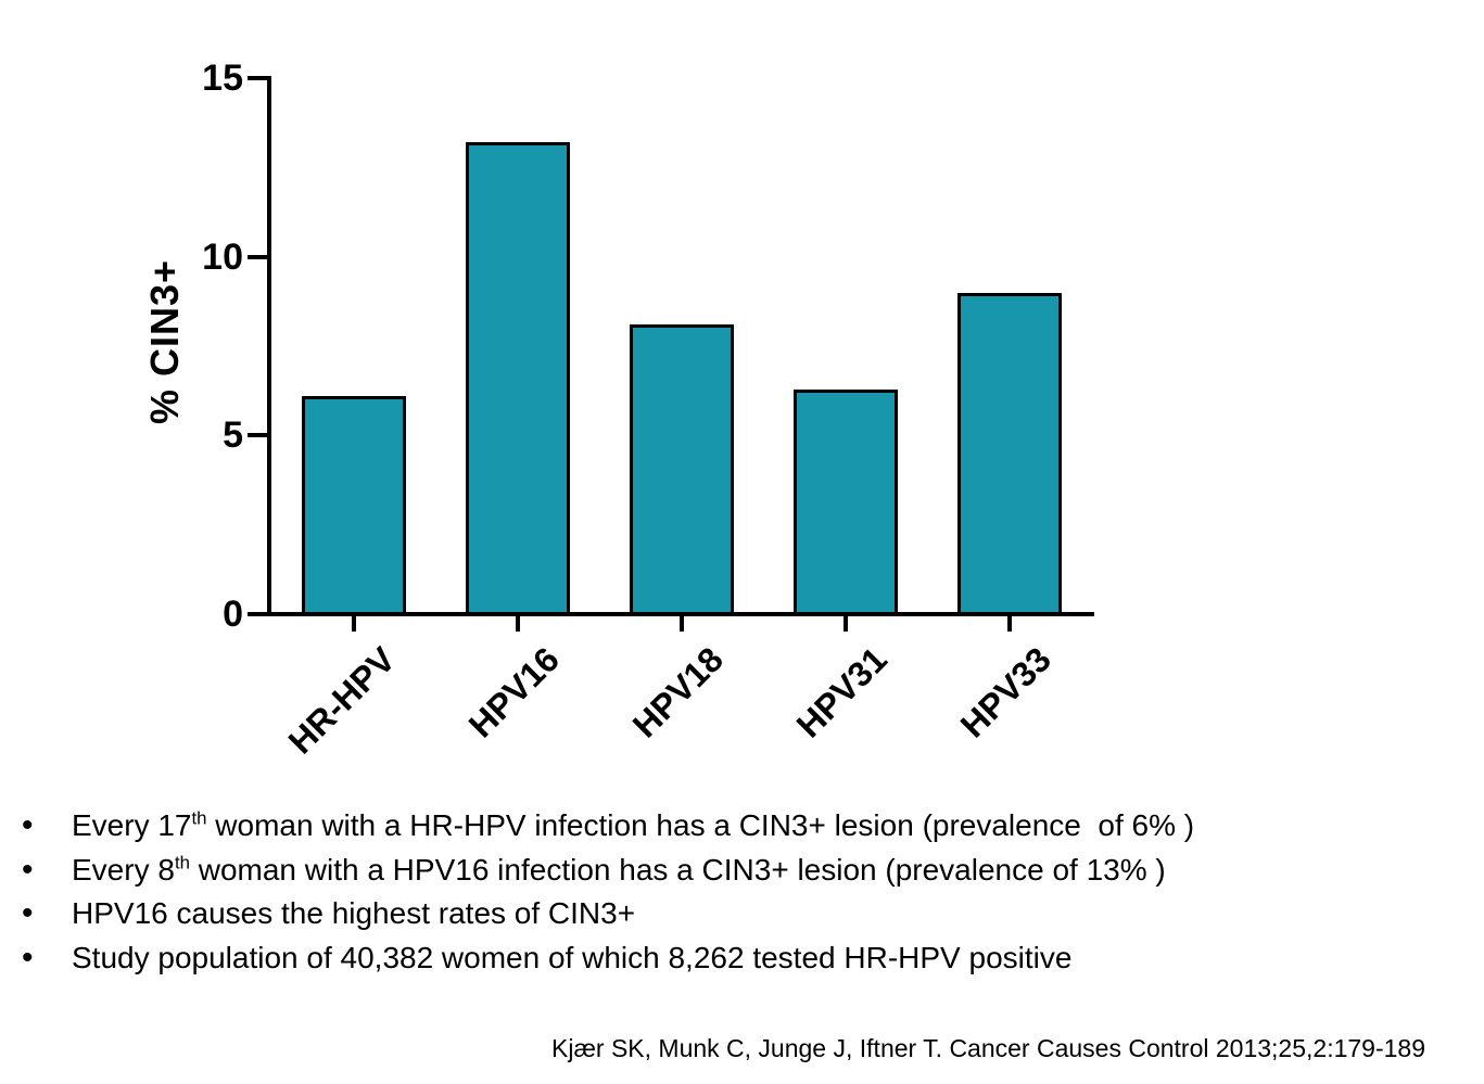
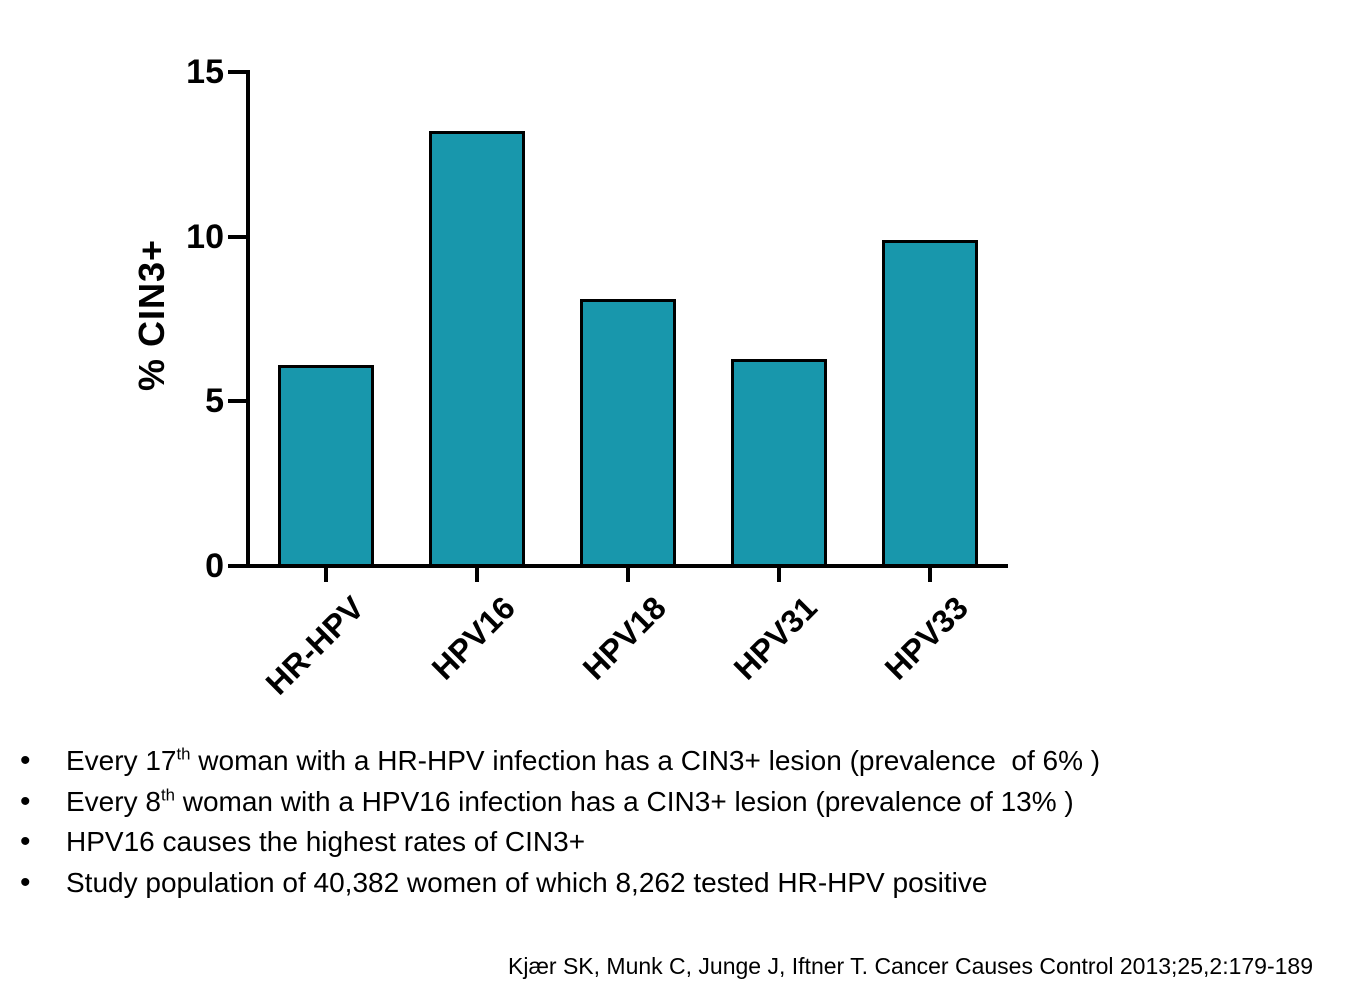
HPV33: 9.0 -> 9.9
